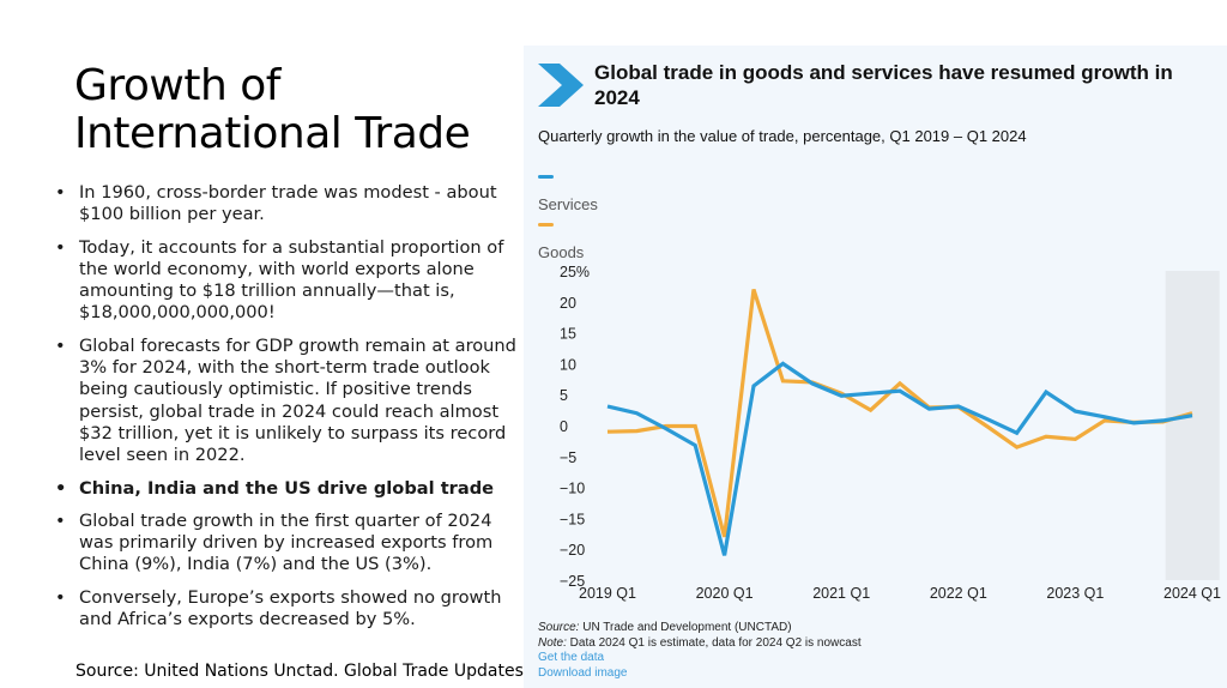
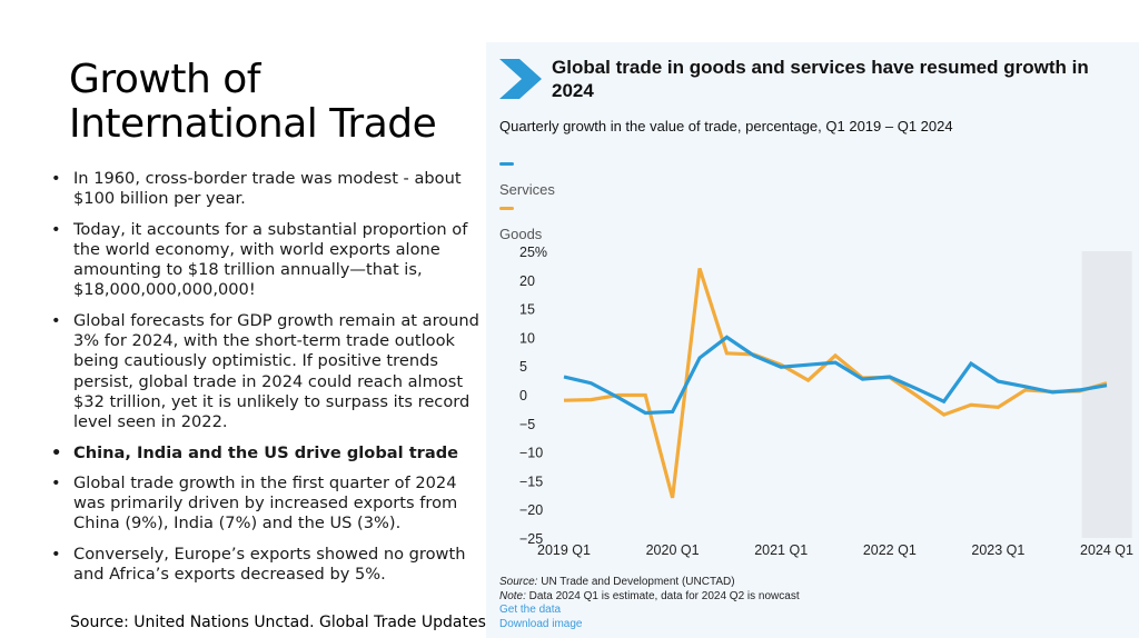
Services/2020 Q1: -21% -> -3%
